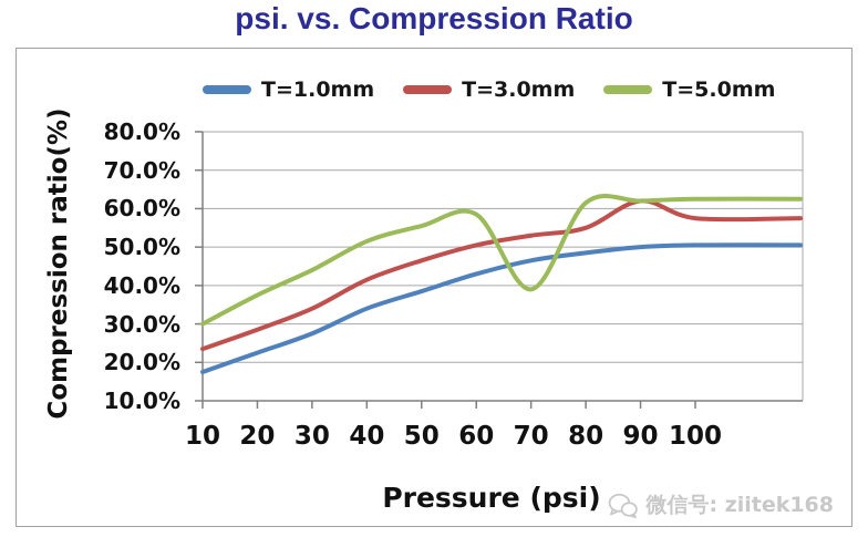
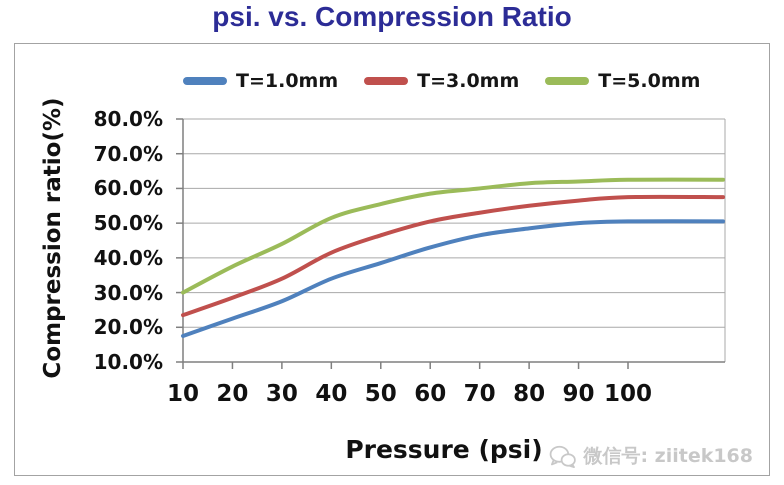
T=5.0mm/70: 39% -> 60%
T=3.0mm/90: 62% -> 56%
